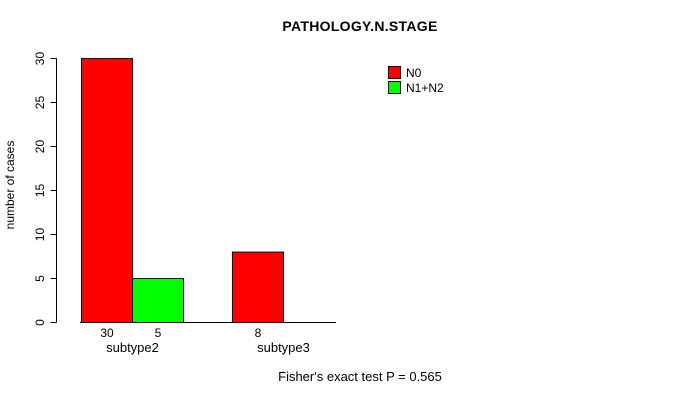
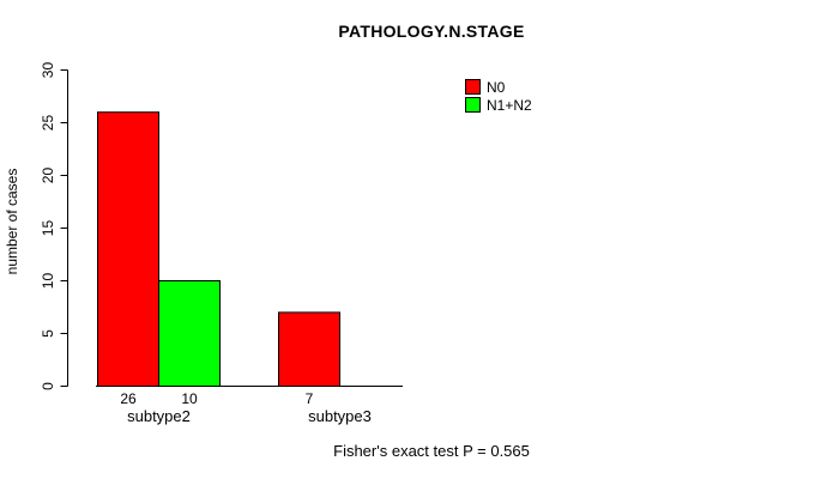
N0/subtype2: 30 -> 26
N1+N2/subtype2: 5 -> 10
N0/subtype3: 8 -> 7
